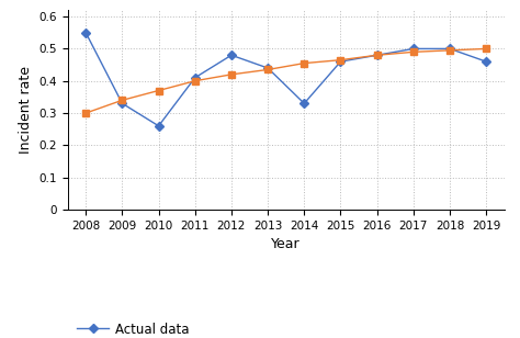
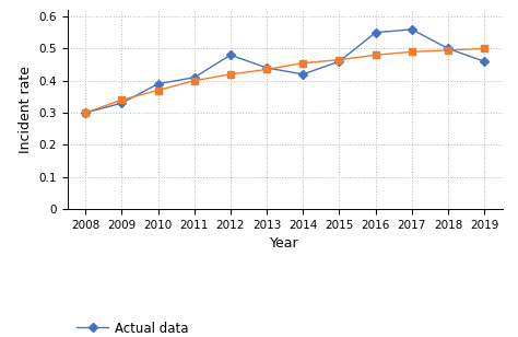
Actual data/2008: 0.55 -> 0.30
Actual data/2010: 0.26 -> 0.39
Actual data/2014: 0.33 -> 0.42
Actual data/2016: 0.48 -> 0.55
Actual data/2017: 0.50 -> 0.56
